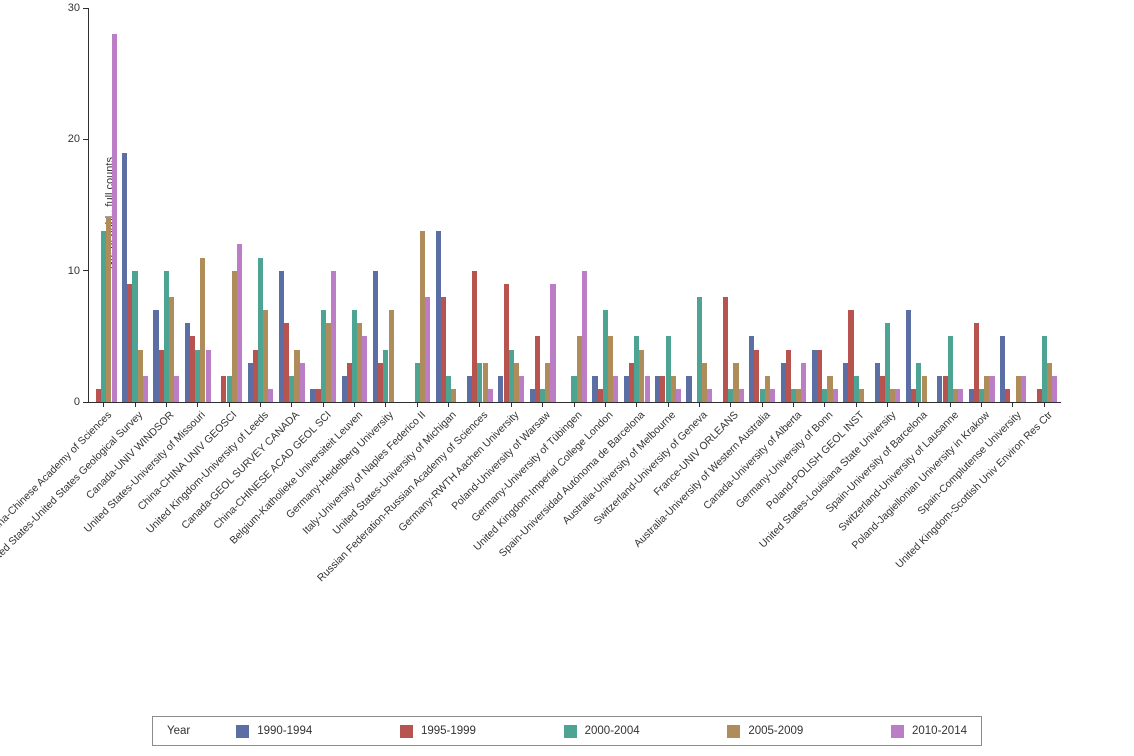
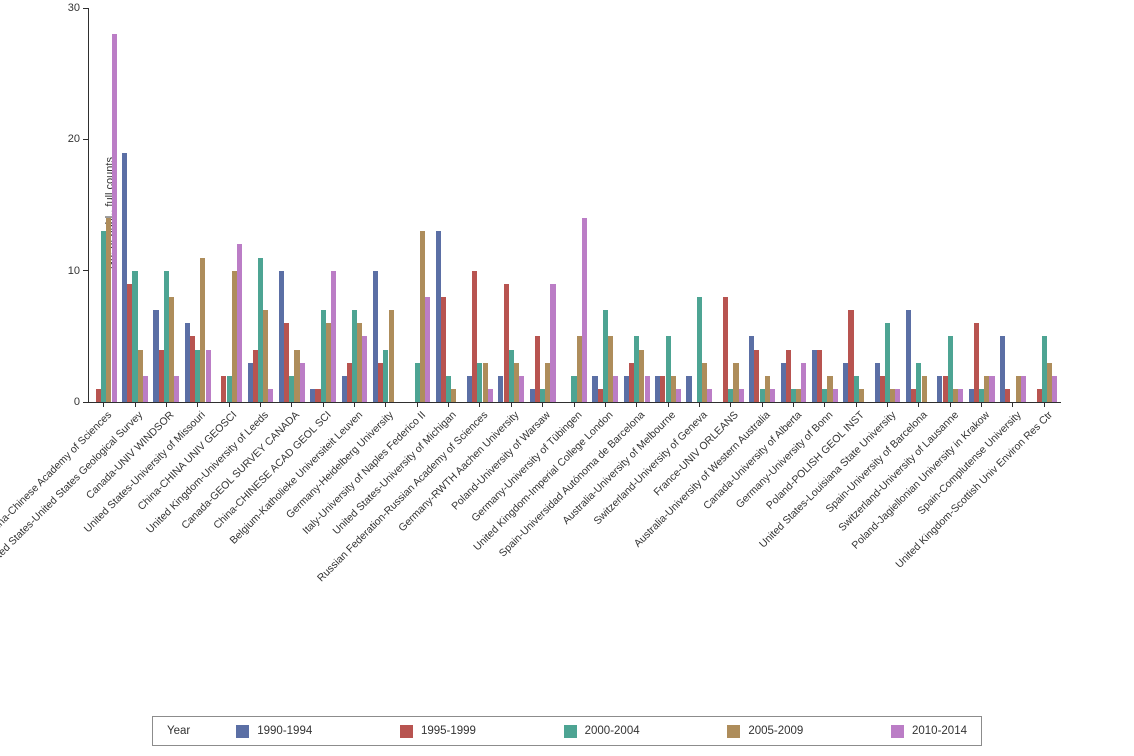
2010-2014/Germany-University of Tübingen: 10 -> 14
